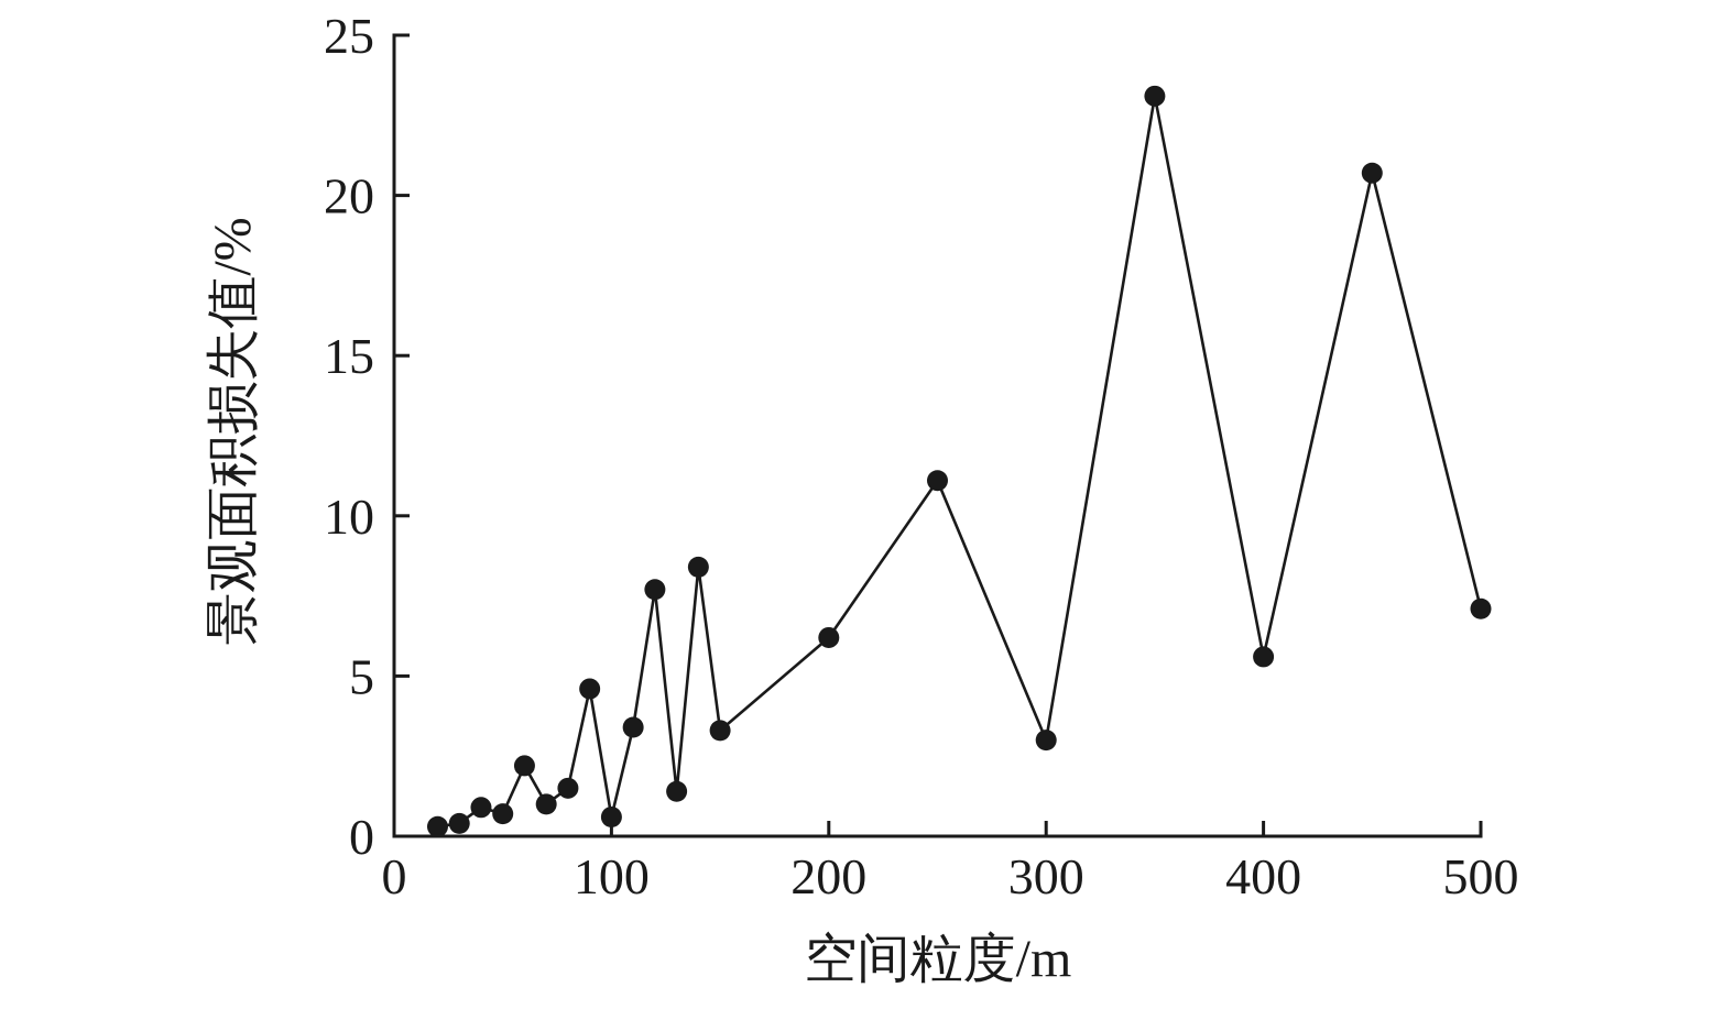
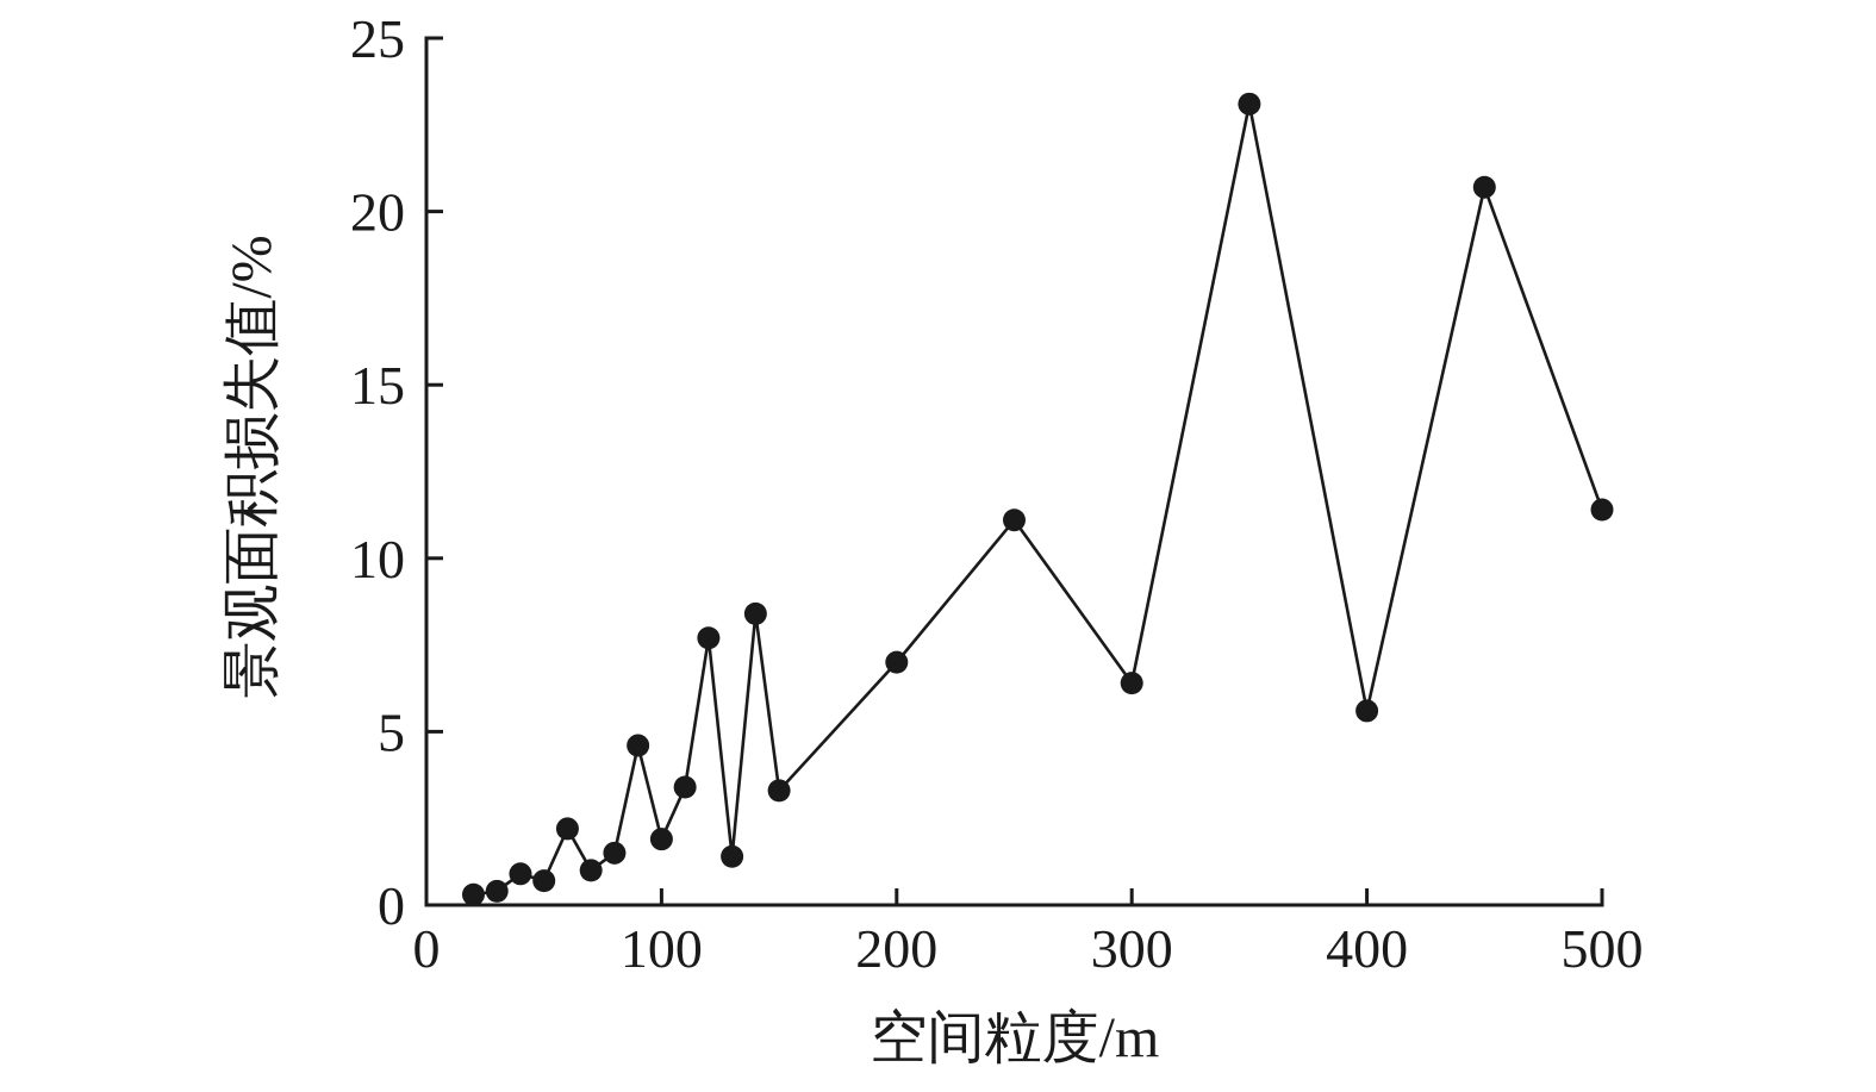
100: 0.6 -> 1.9
200: 6.2 -> 7.0
300: 3.0 -> 6.4
500: 7.1 -> 11.4
